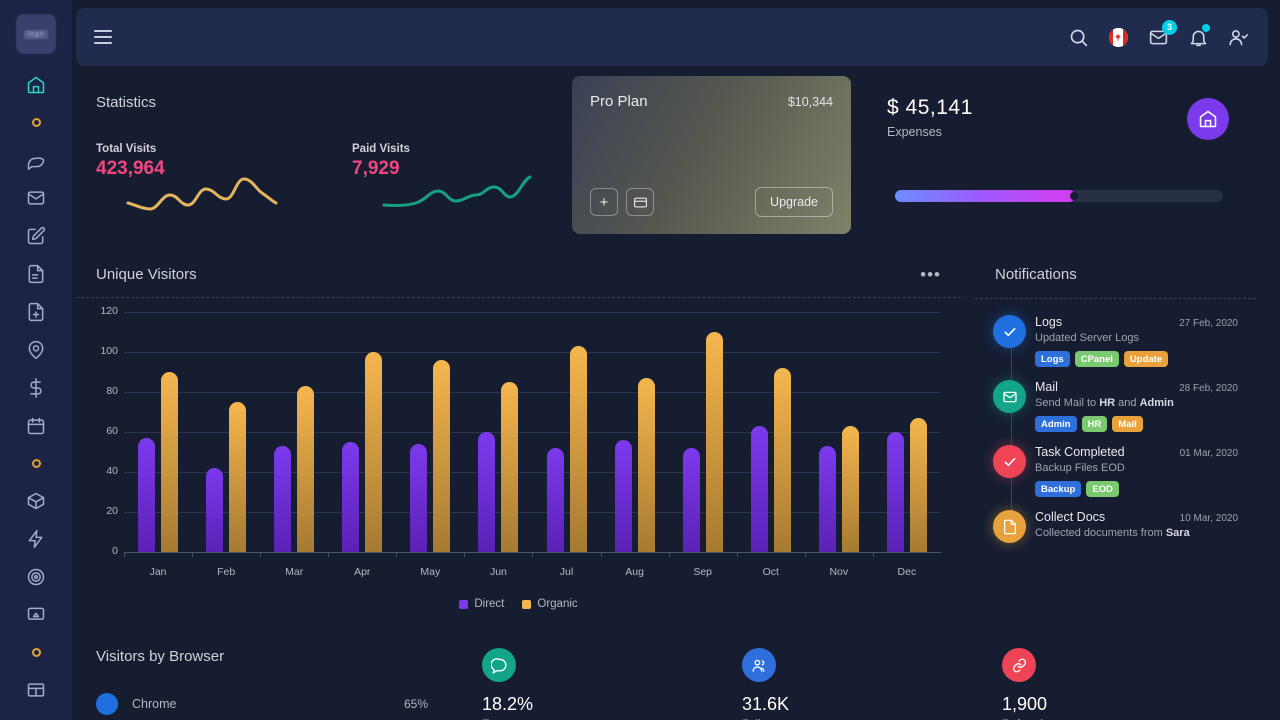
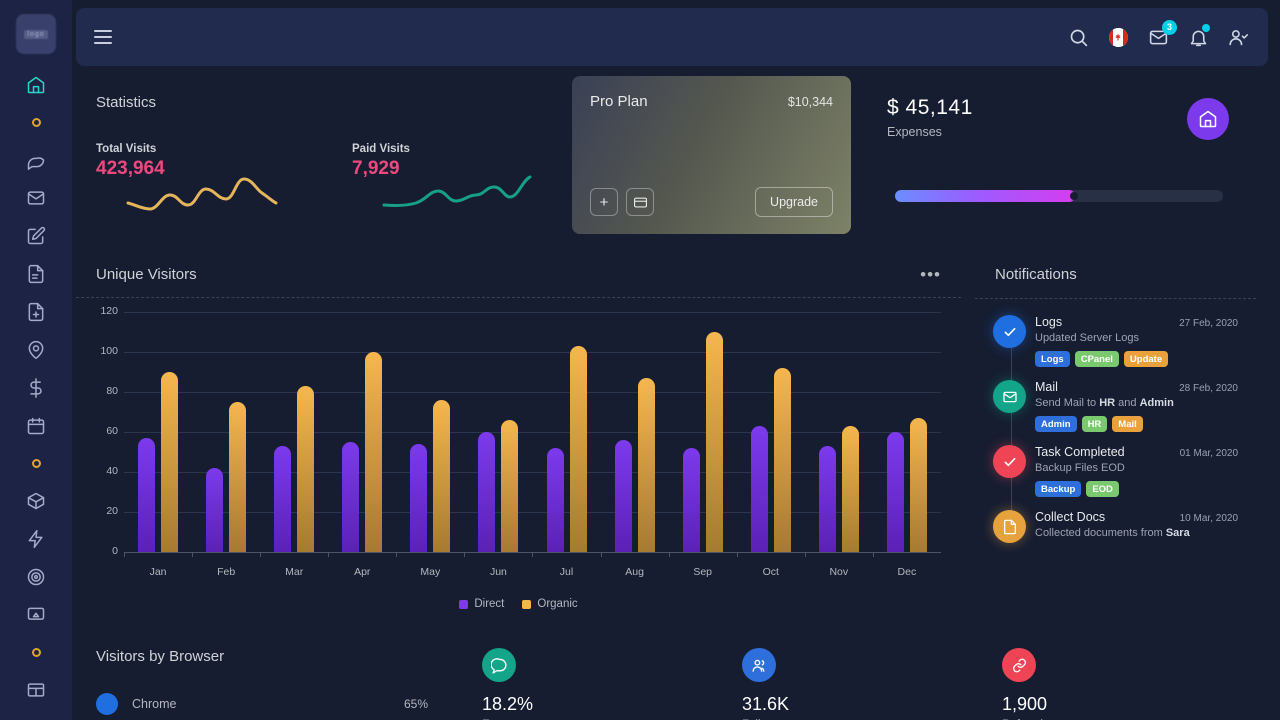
Organic/May: 96 -> 76
Organic/Jun: 85 -> 66
